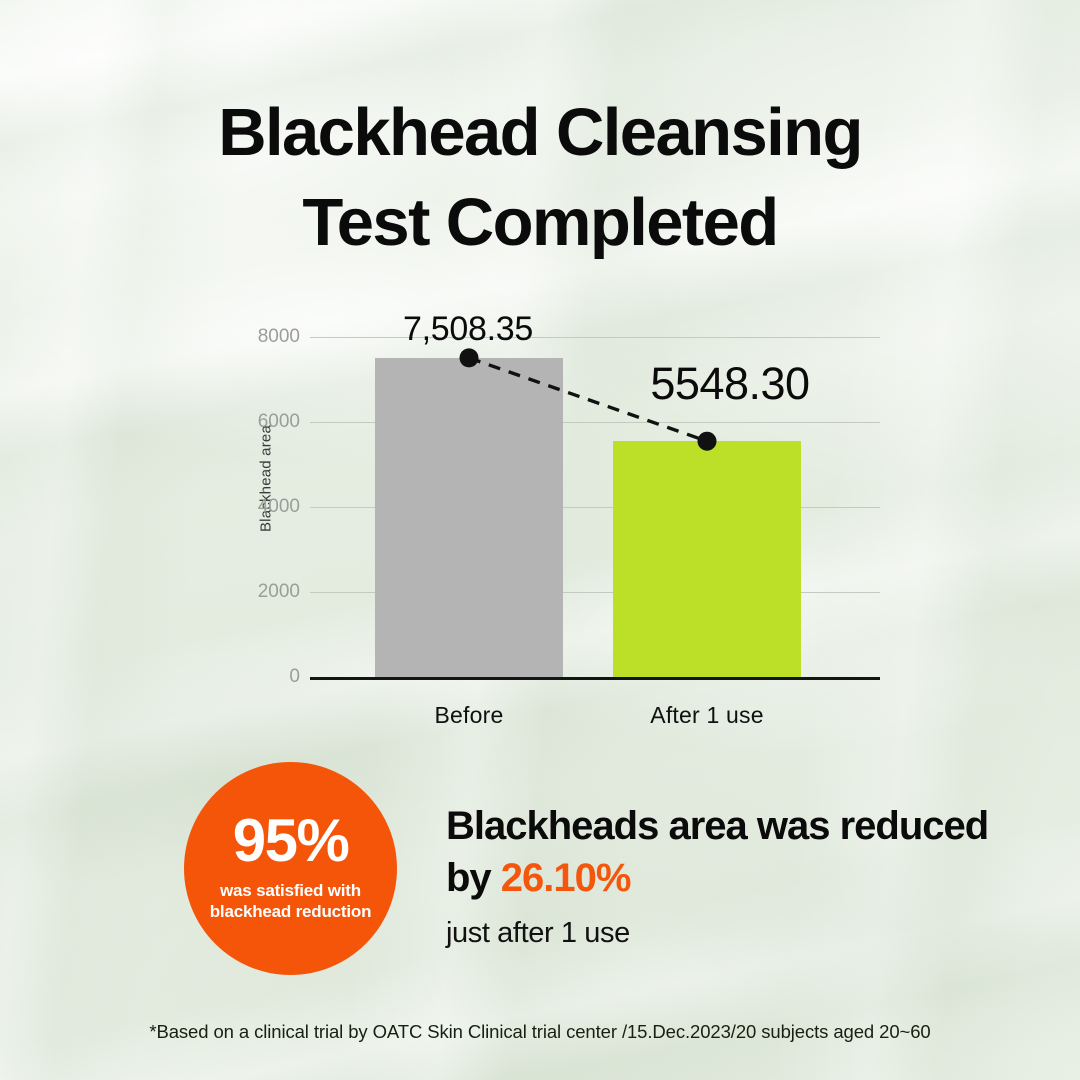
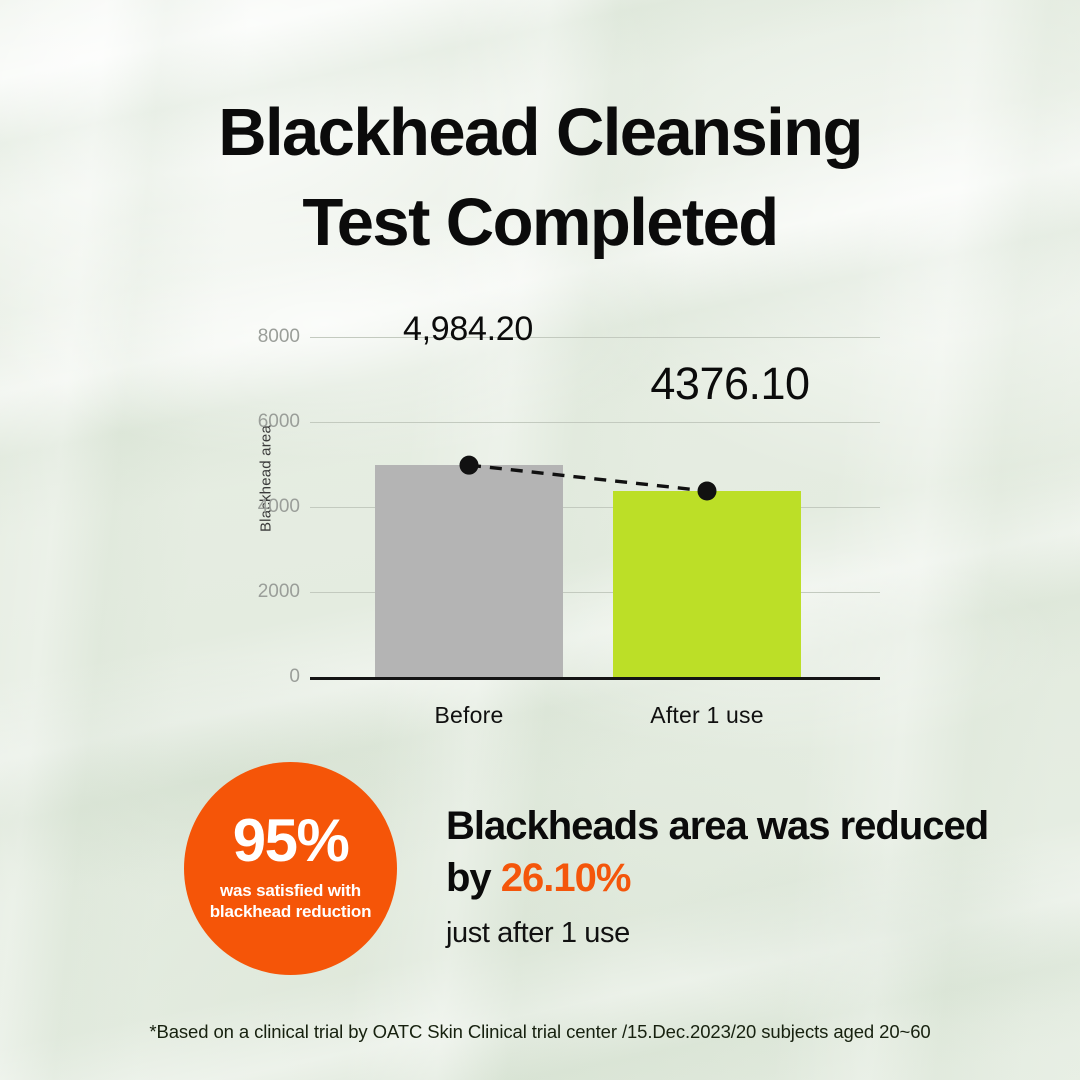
Before: 7,508.35 -> 4,984.20
After 1 use: 5548.30 -> 4376.10
